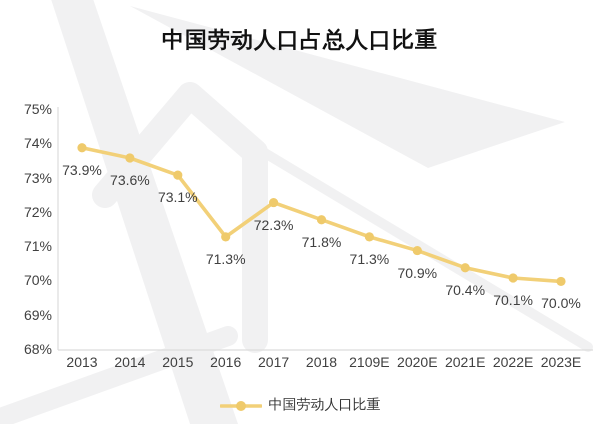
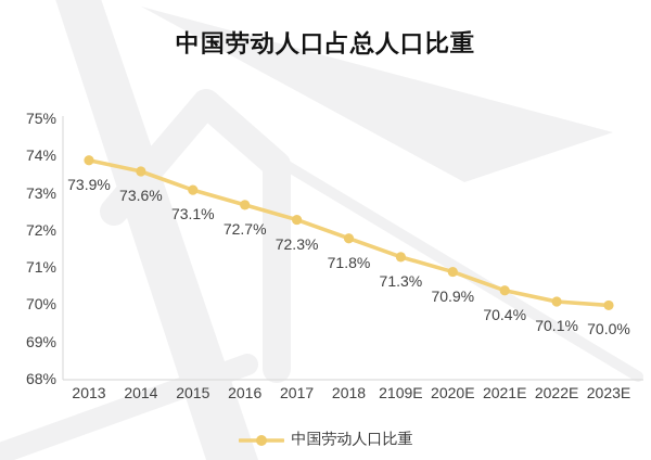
2016: 71.3% -> 72.7%
